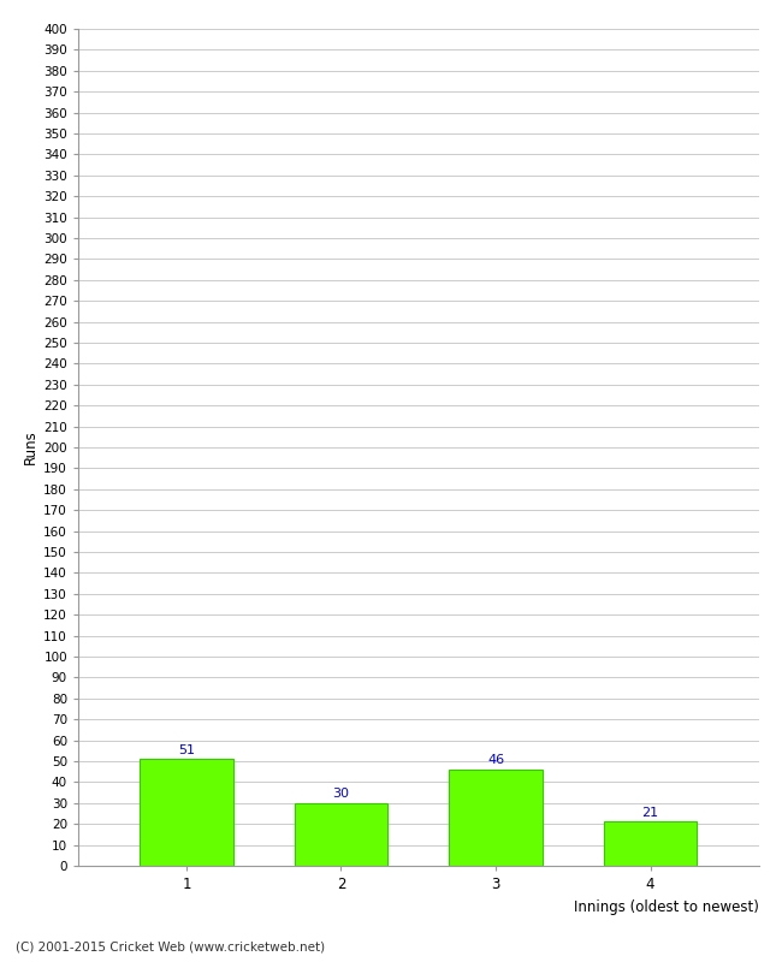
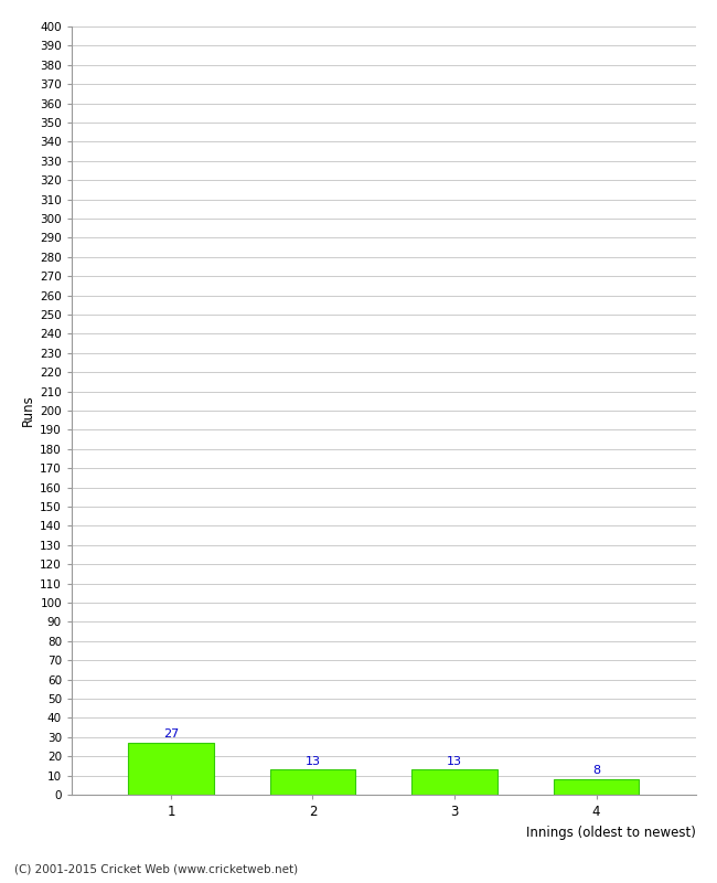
1: 51 -> 27
2: 30 -> 13
3: 46 -> 13
4: 21 -> 8
